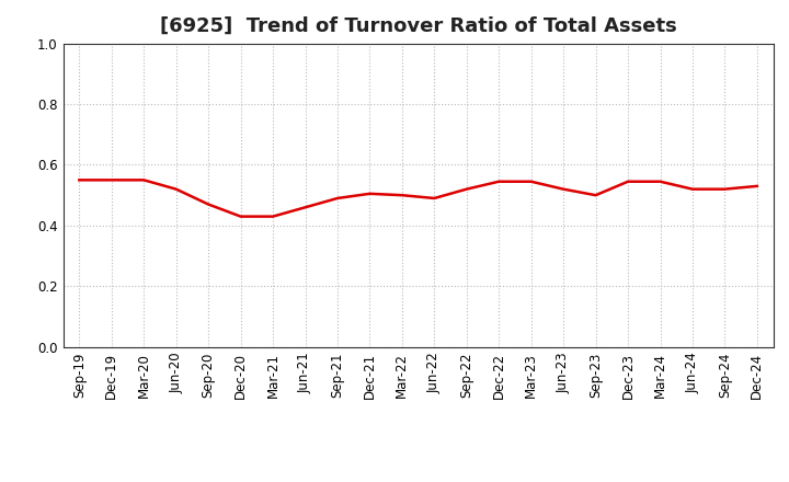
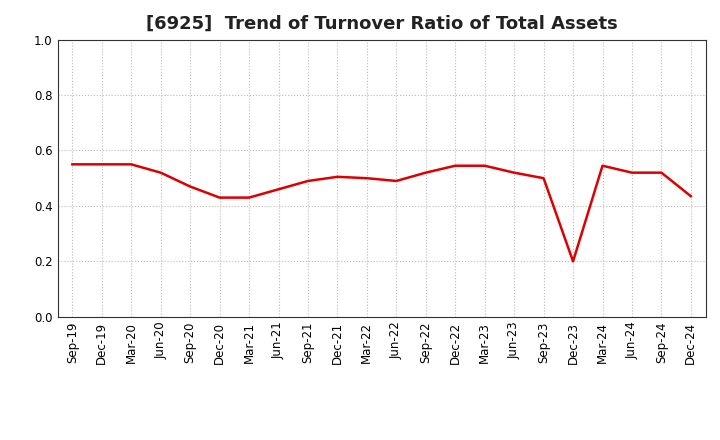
Dec-23: 0.545 -> 0.200
Dec-24: 0.530 -> 0.435
